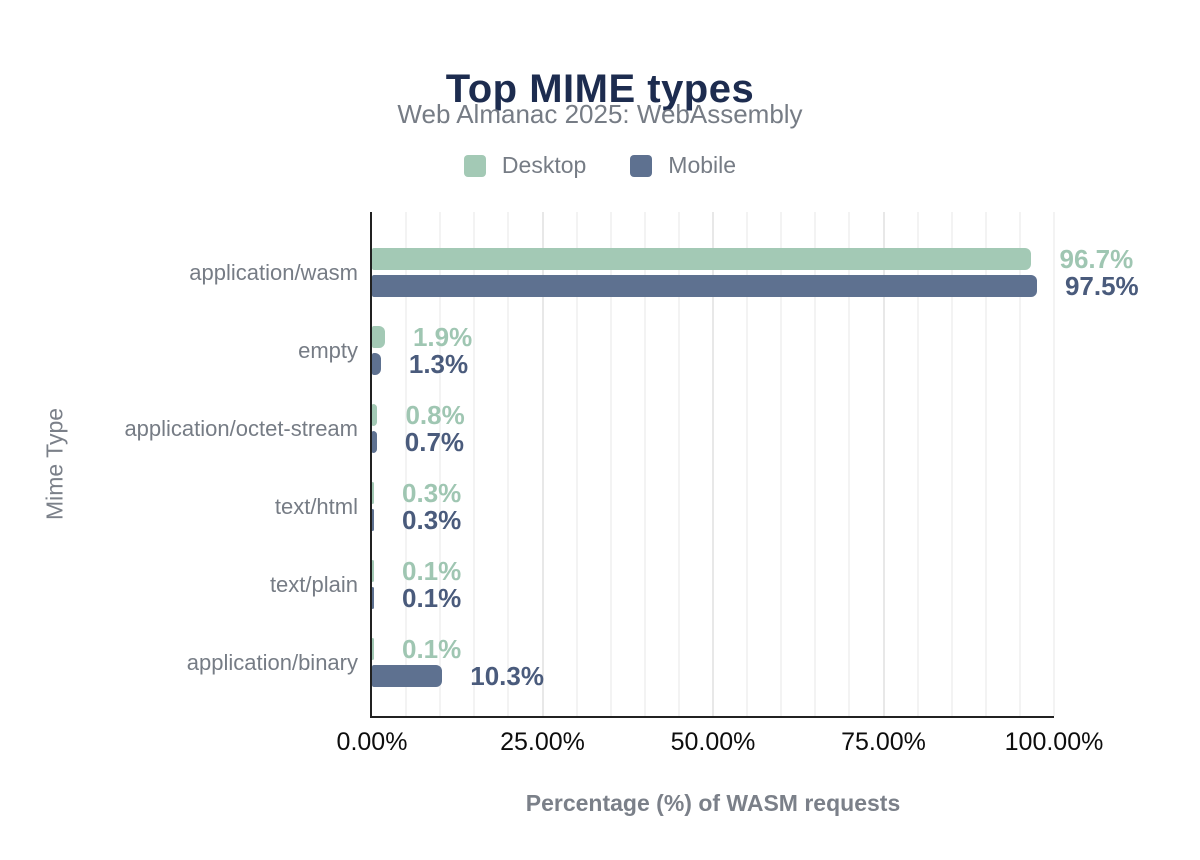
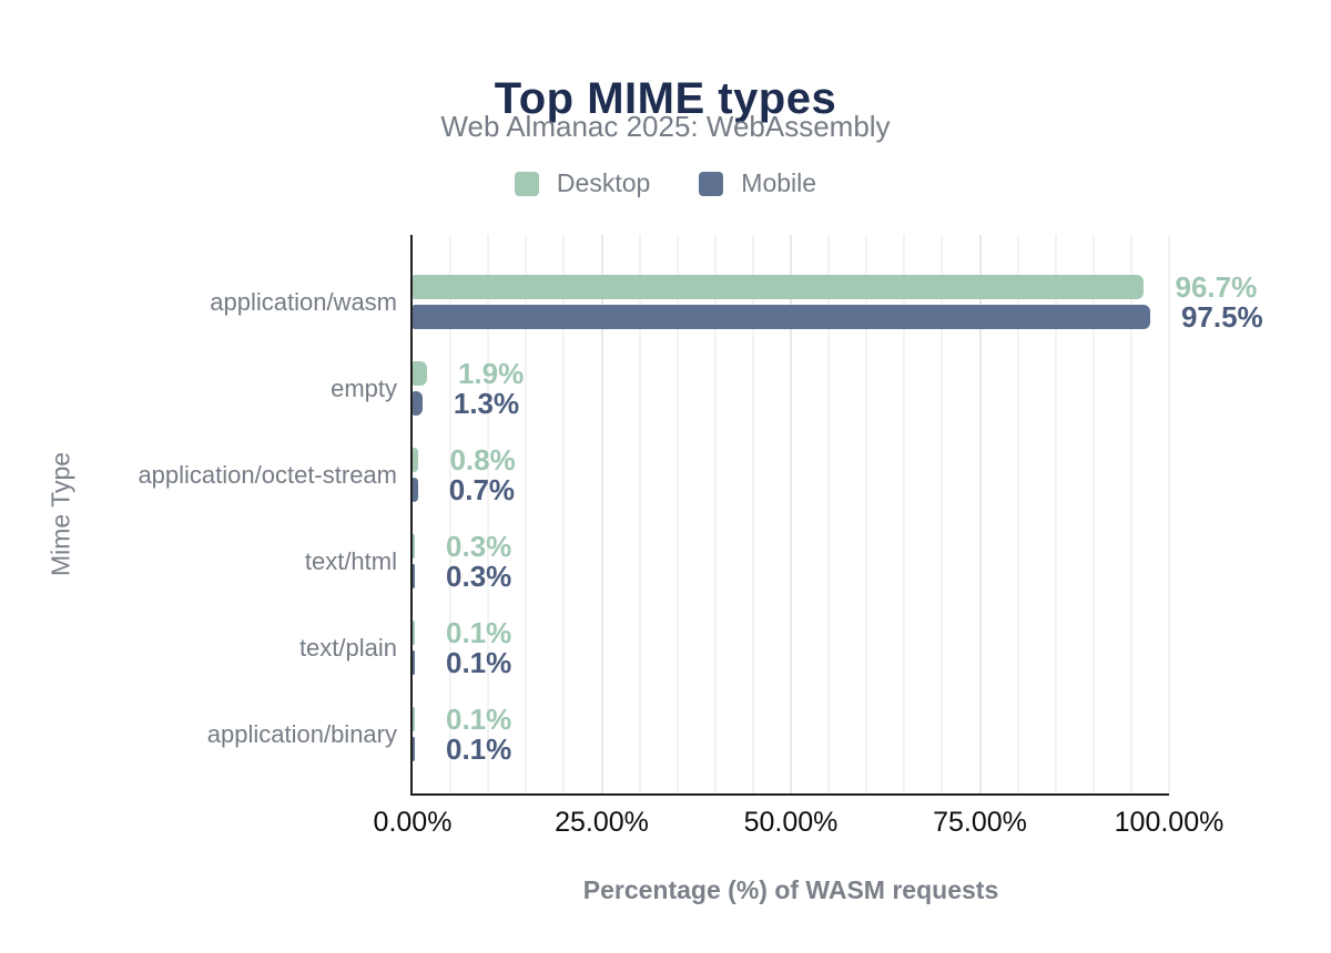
Mobile/application/binary: 10.3% -> 0.1%
